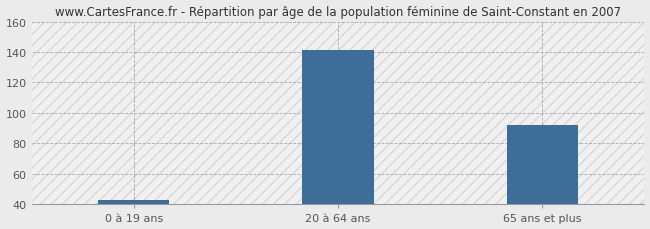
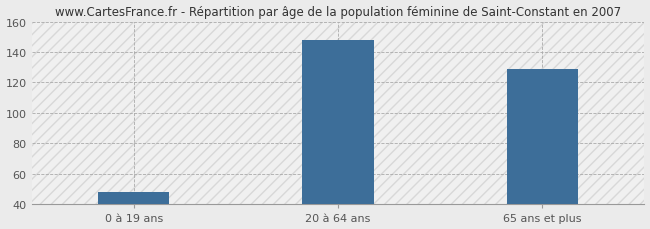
0 à 19 ans: 43 -> 48
20 à 64 ans: 141 -> 148
65 ans et plus: 92 -> 129
